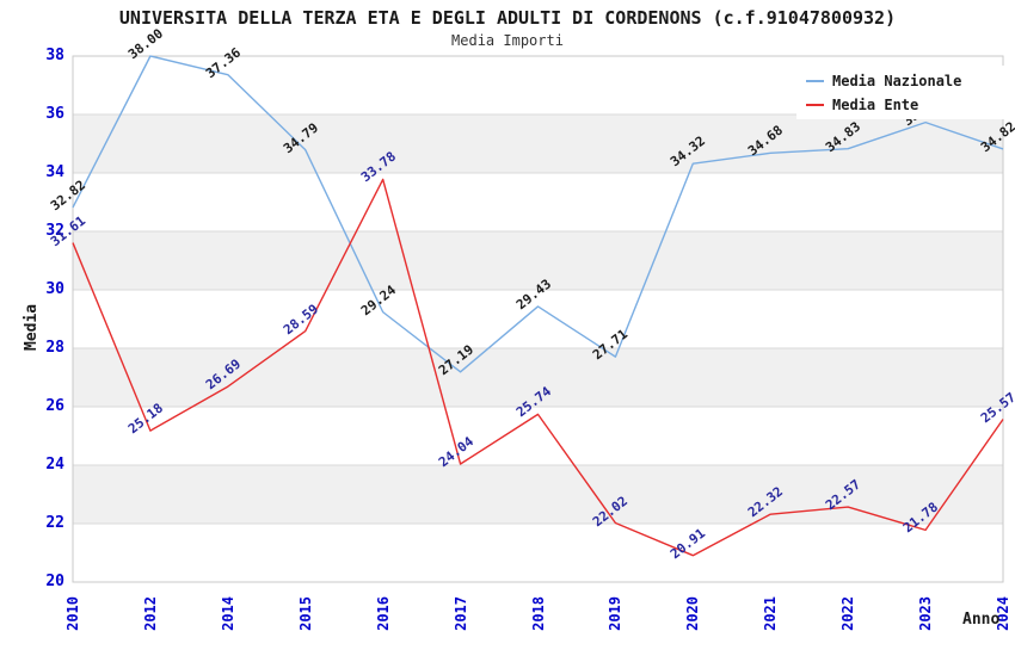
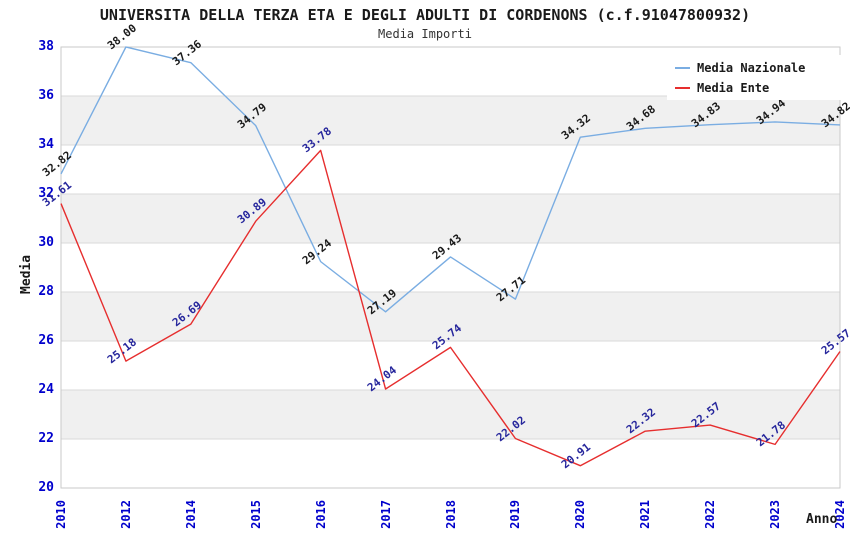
Media Ente/2015: 28.59 -> 30.89
Media Nazionale/2023: 35.73 -> 34.94
